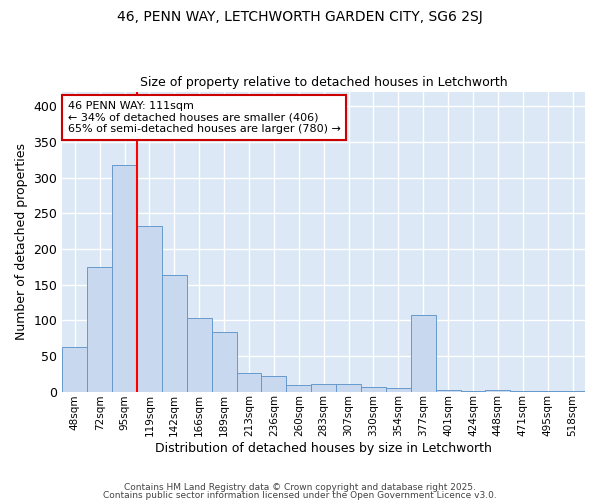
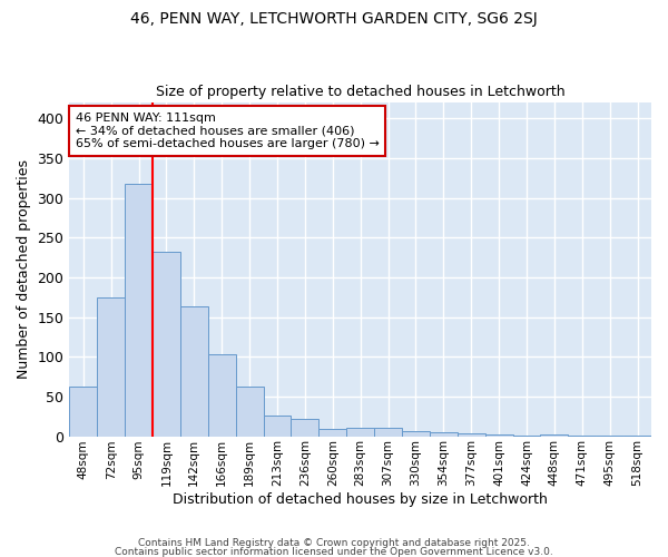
189sqm: 84 -> 62
377sqm: 108 -> 3
